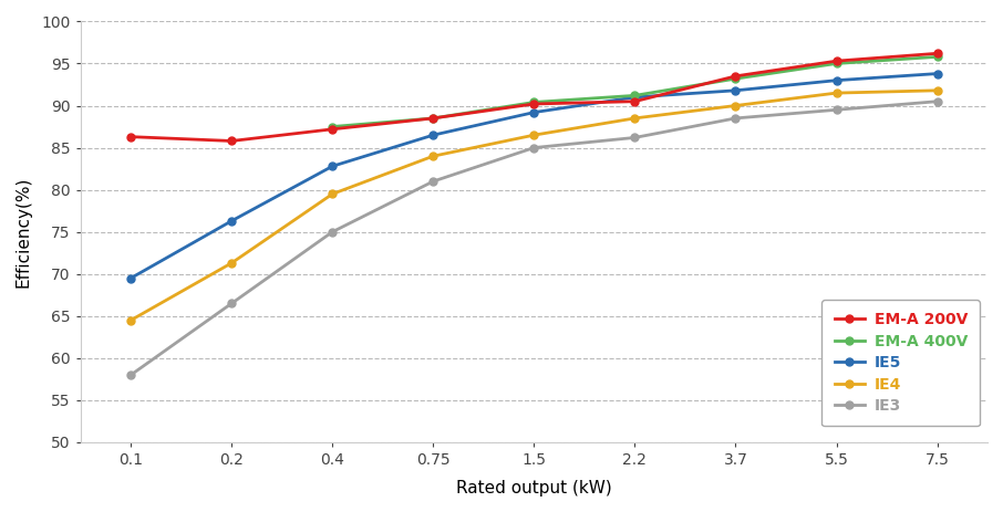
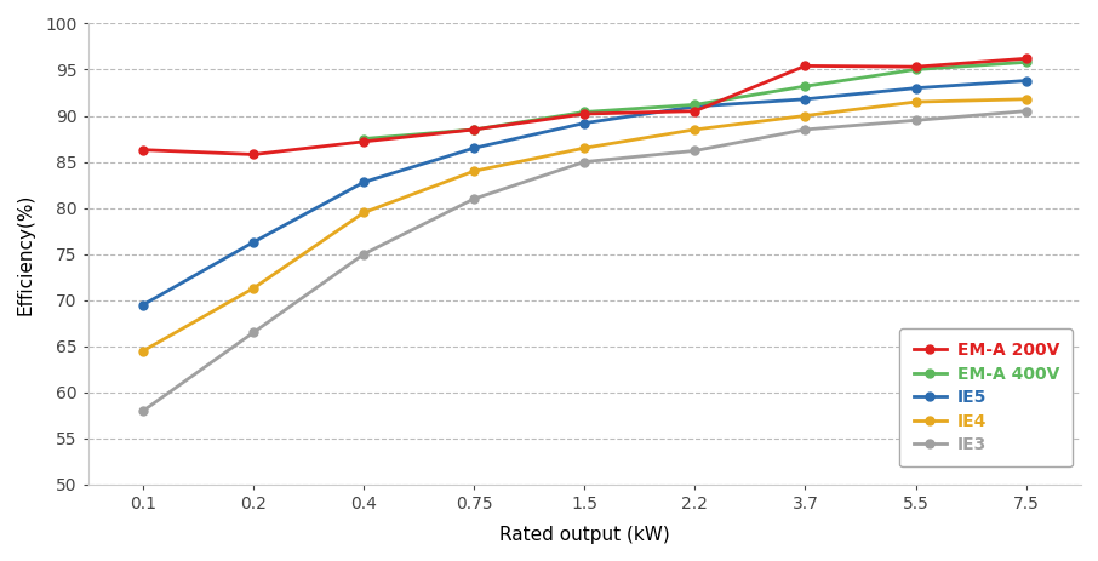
EM-A 200V/3.7: 93.5 -> 95.4
